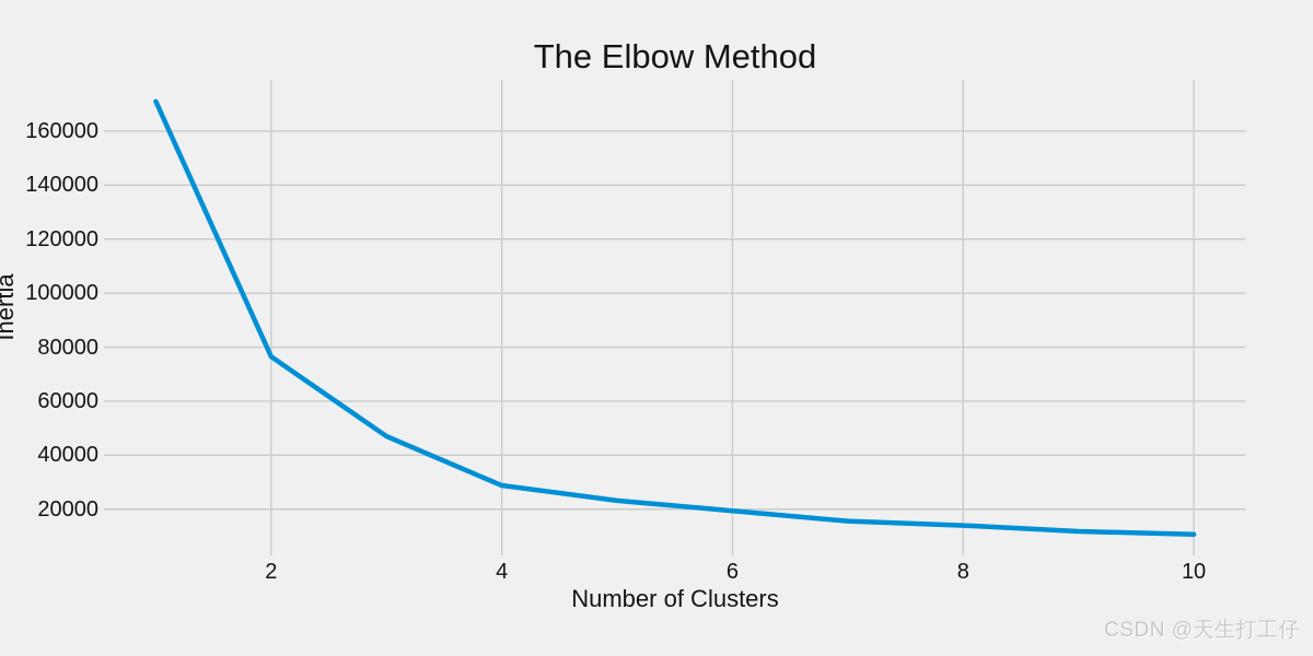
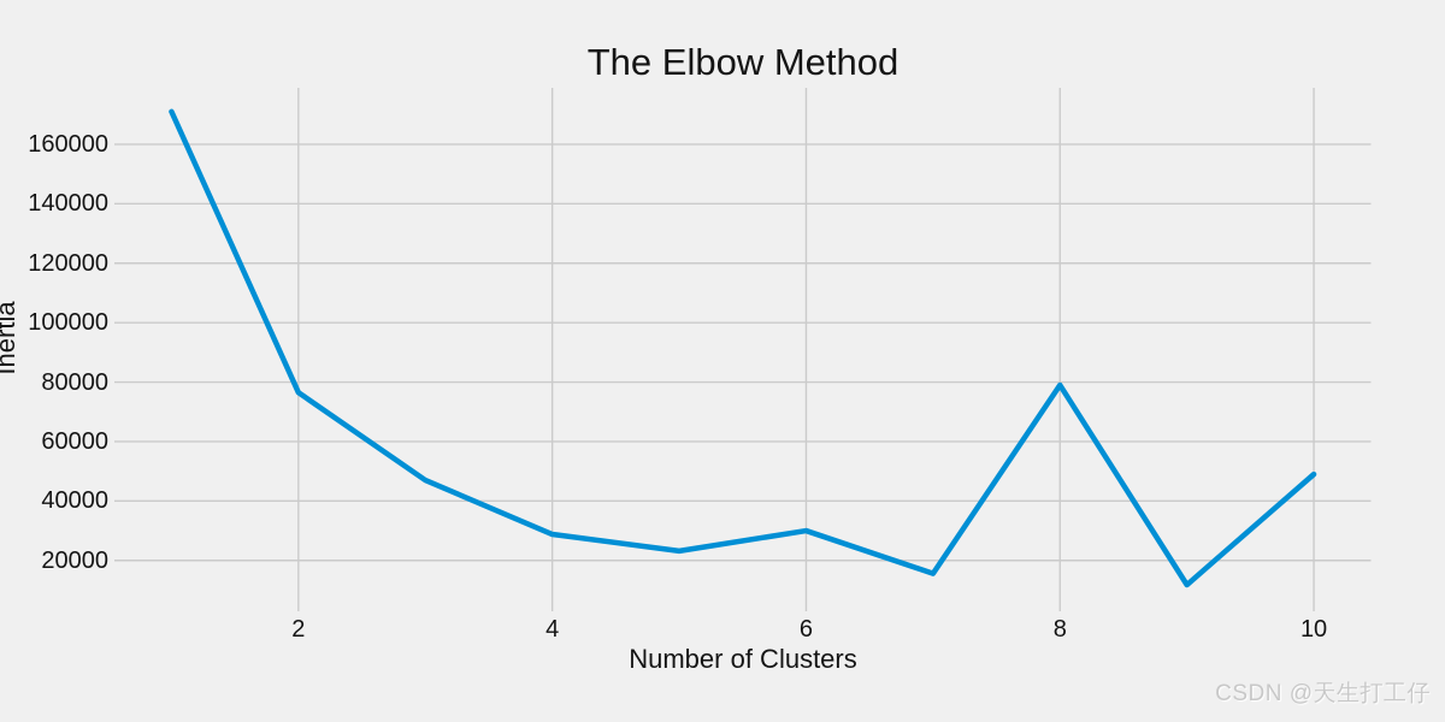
6: 19000 -> 30000
8: 14000 -> 79000
10: 11000 -> 49000
